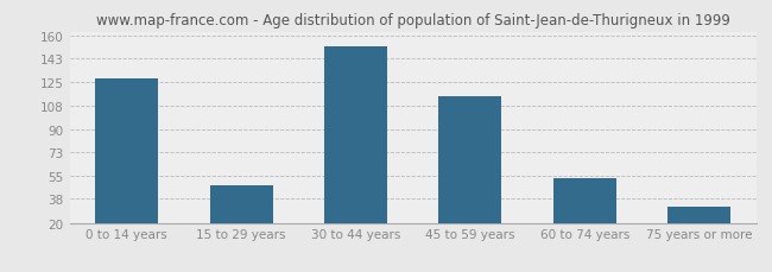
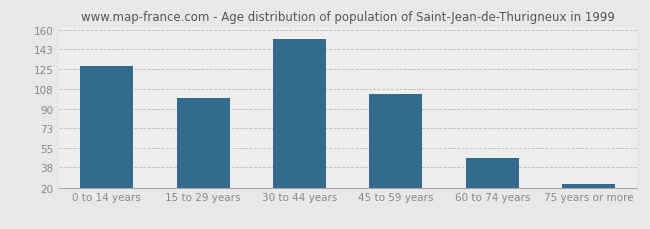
15 to 29 years: 48 -> 100
45 to 59 years: 115 -> 103
60 to 74 years: 53 -> 46
75 years or more: 32 -> 23
